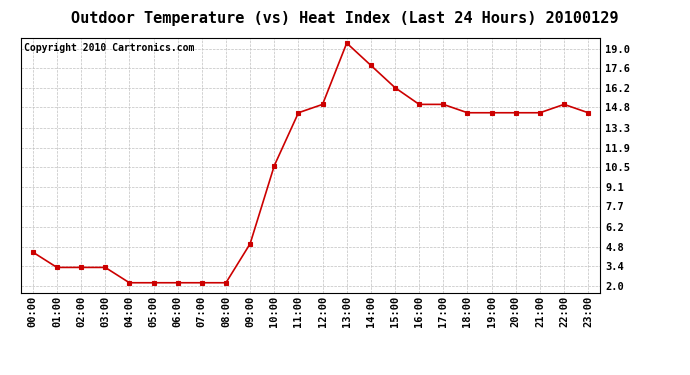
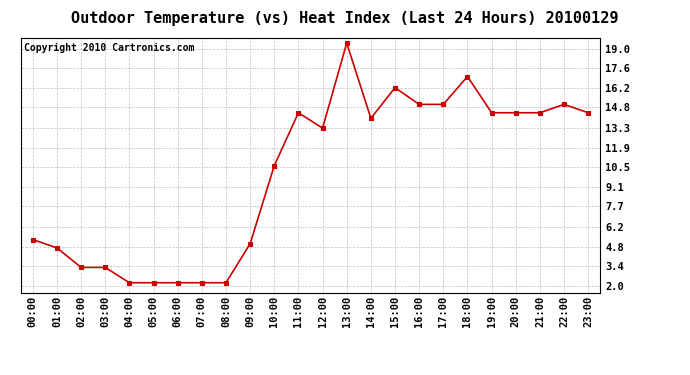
00:00: 4.4 -> 5.3
01:00: 3.3 -> 4.7
12:00: 15.0 -> 13.3
14:00: 17.8 -> 14.0
18:00: 14.4 -> 17.0
